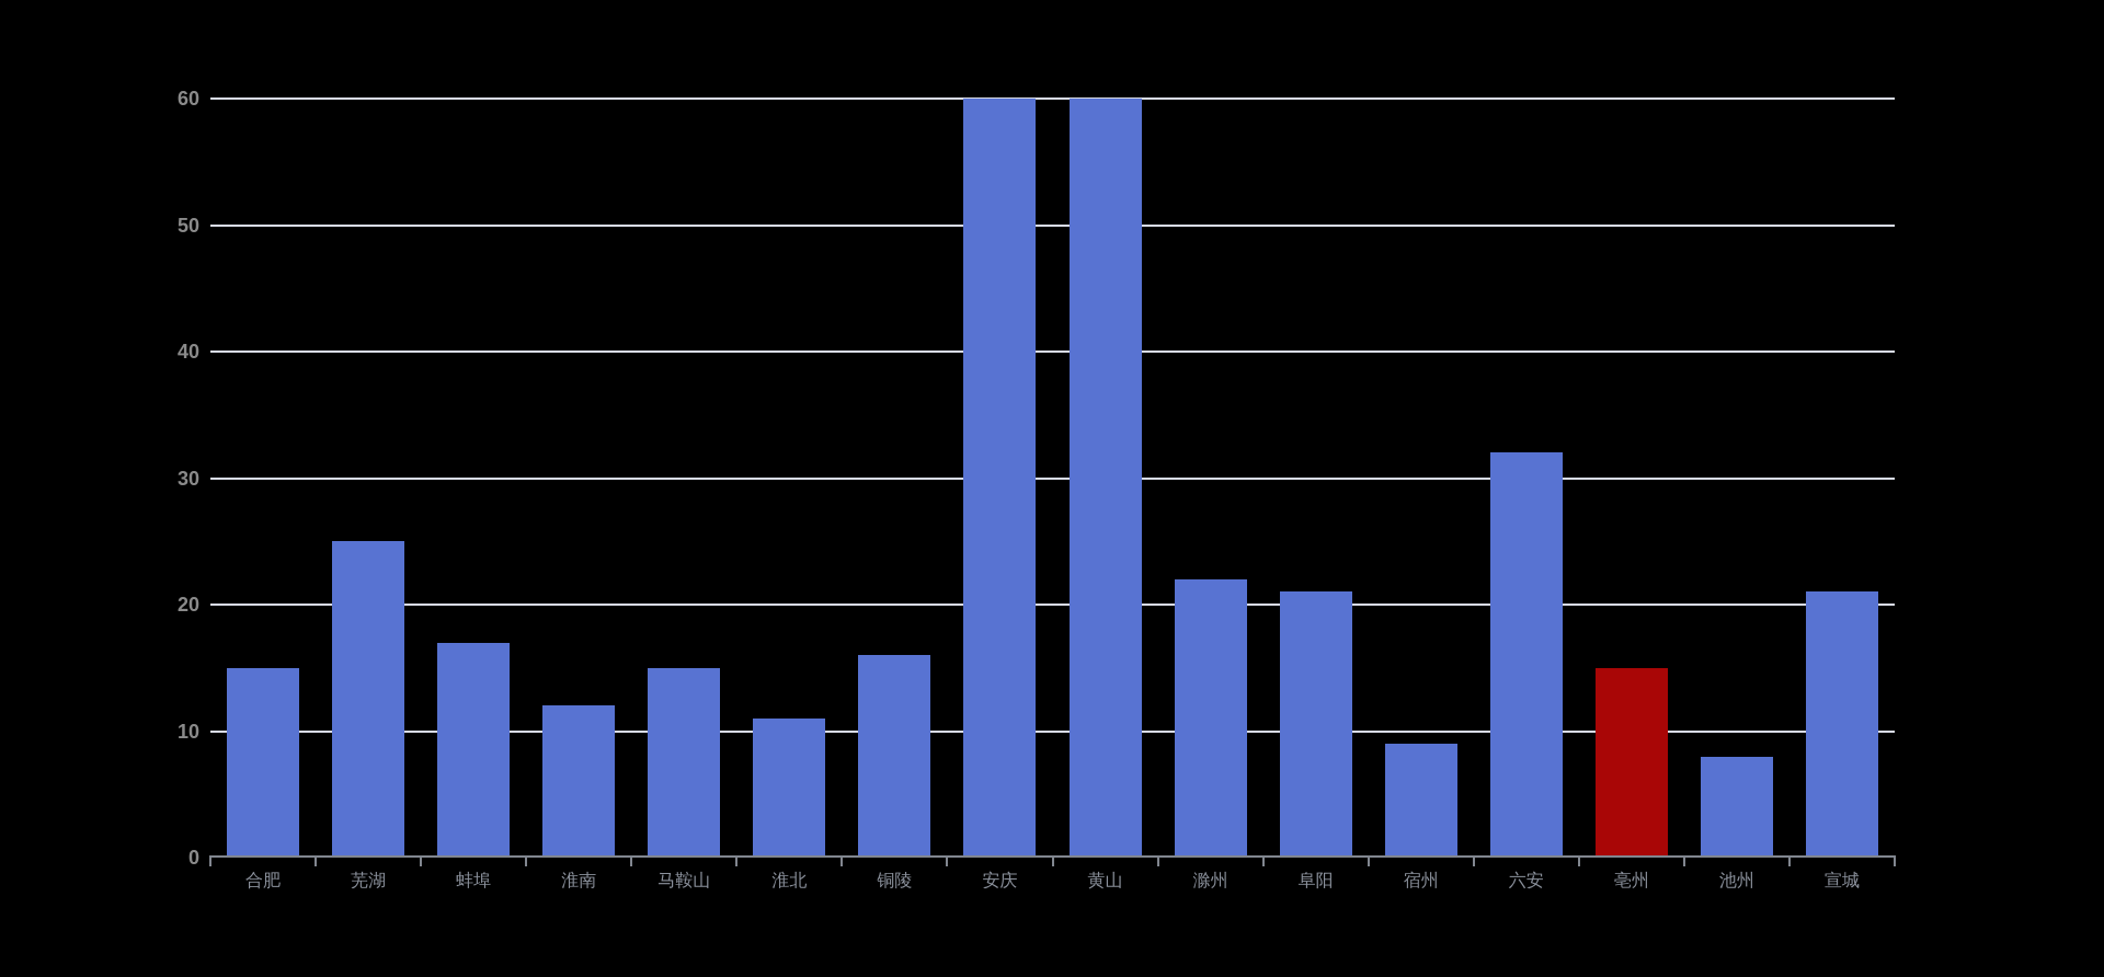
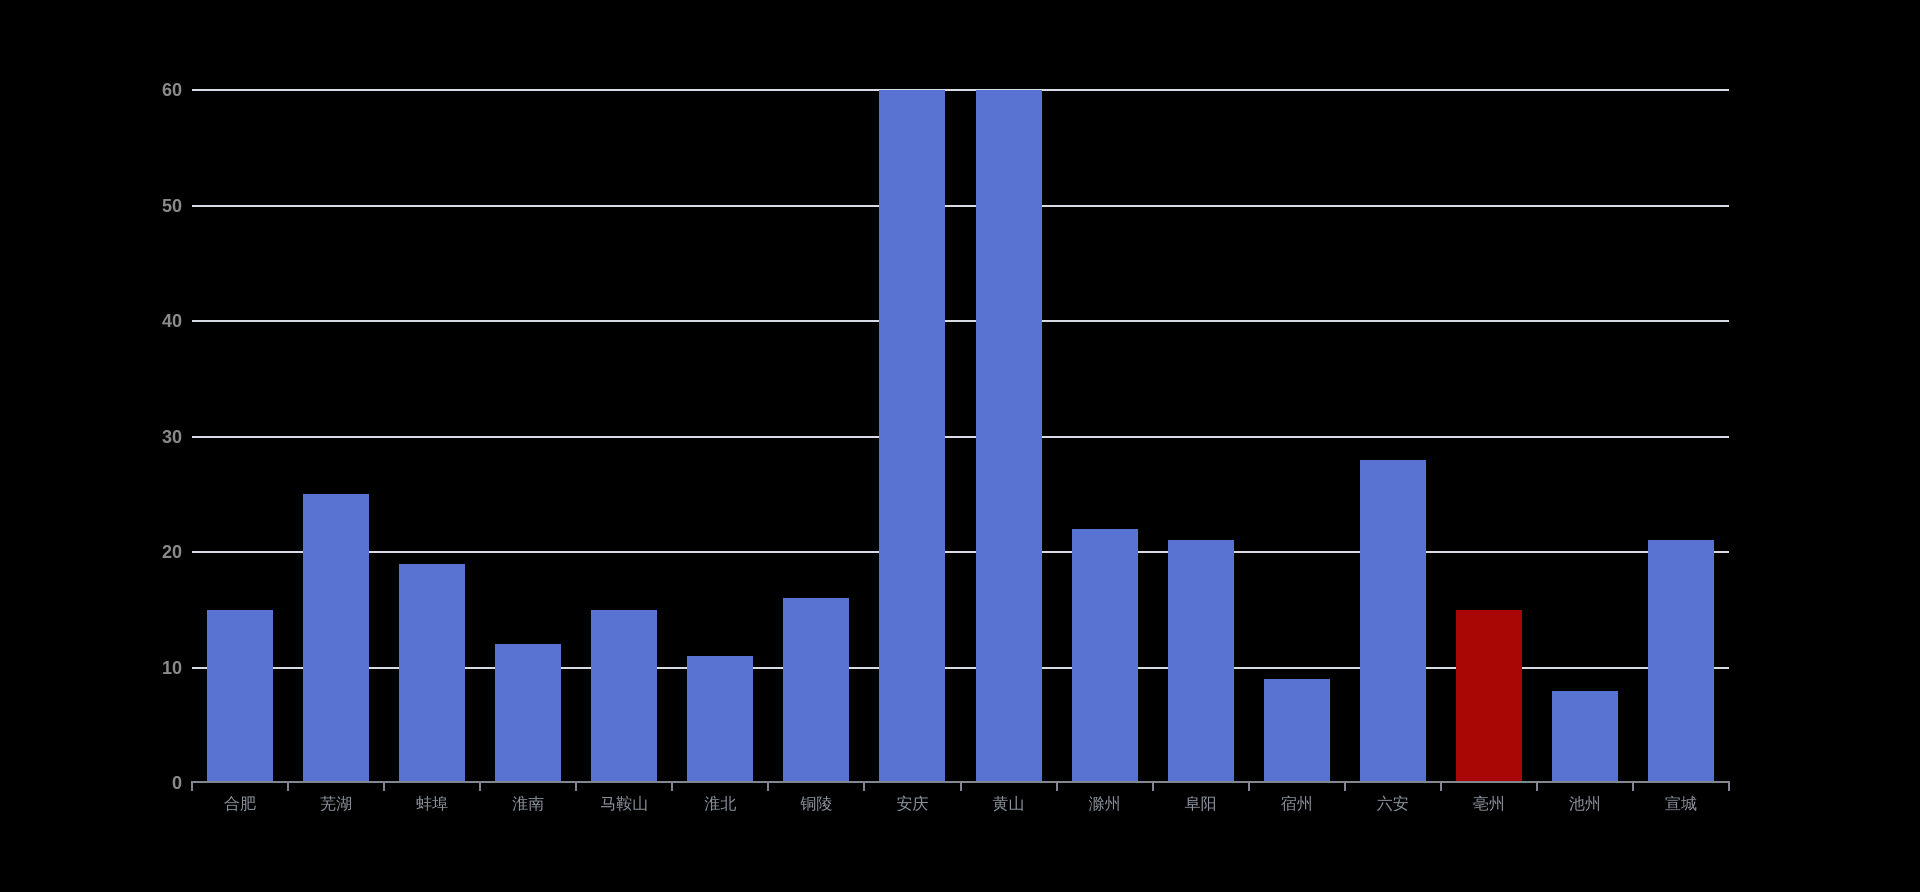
蚌埠: 17 -> 19
六安: 32 -> 28
